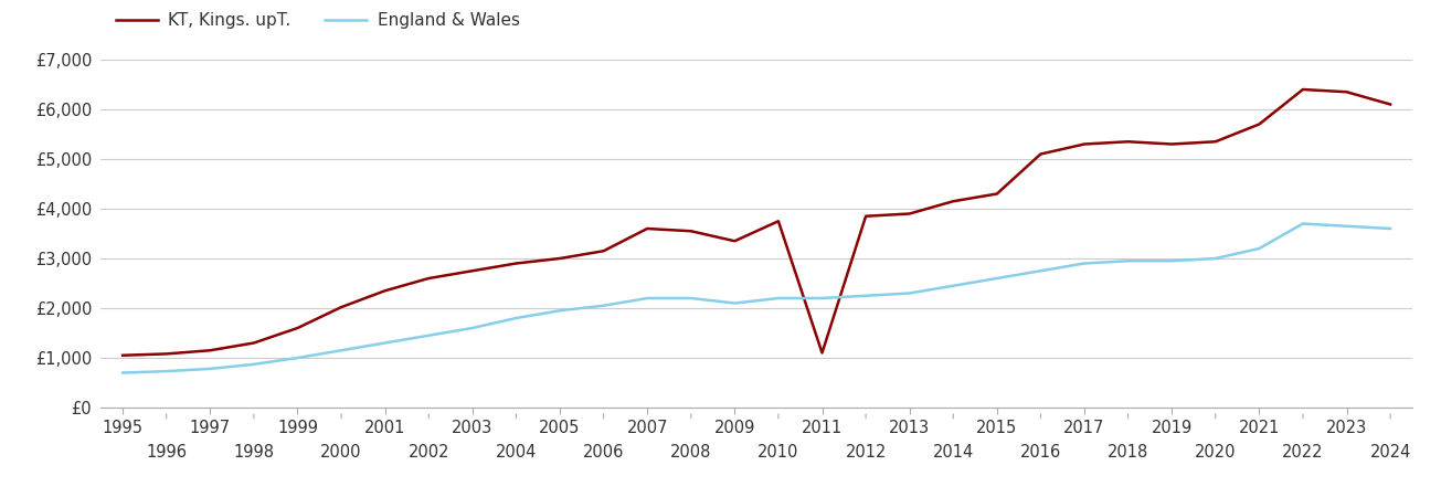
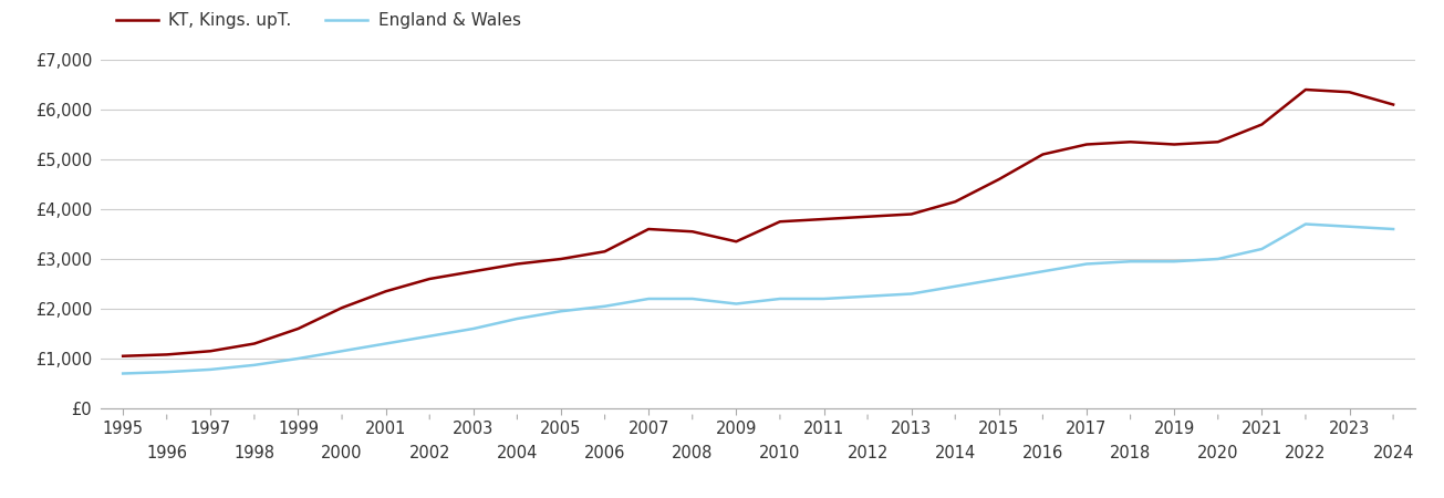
KT, Kings. upT./2011: £1,100 -> £3,800
KT, Kings. upT./2015: £4,300 -> £4,600
